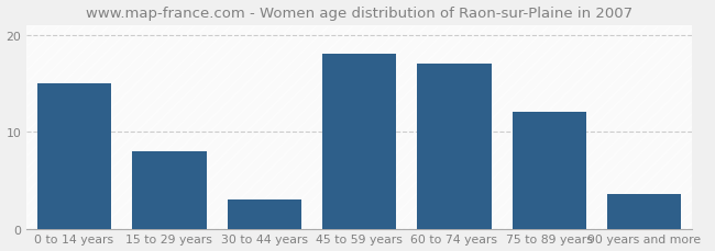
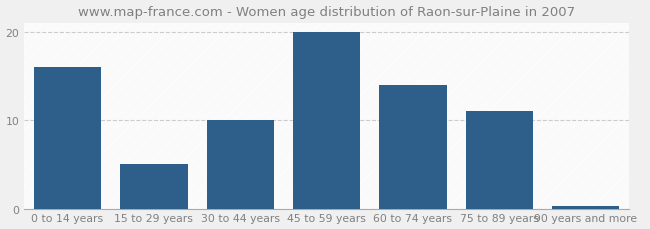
0 to 14 years: 15.0 -> 16.0
15 to 29 years: 8.0 -> 5.0
30 to 44 years: 3.0 -> 10.0
45 to 59 years: 18.0 -> 20.0
60 to 74 years: 17.0 -> 14.0
75 to 89 years: 12.0 -> 11.0
90 years and more: 3.6 -> 0.3
